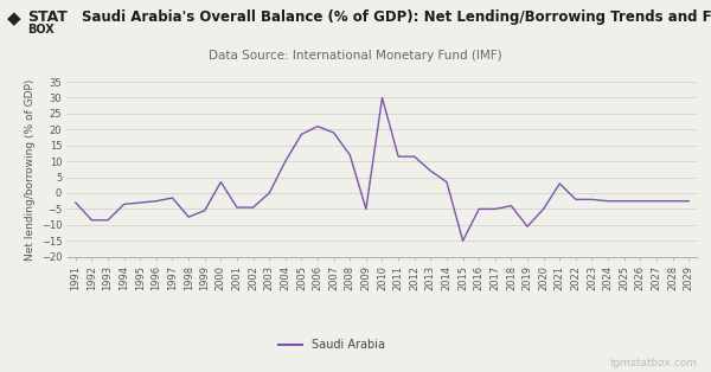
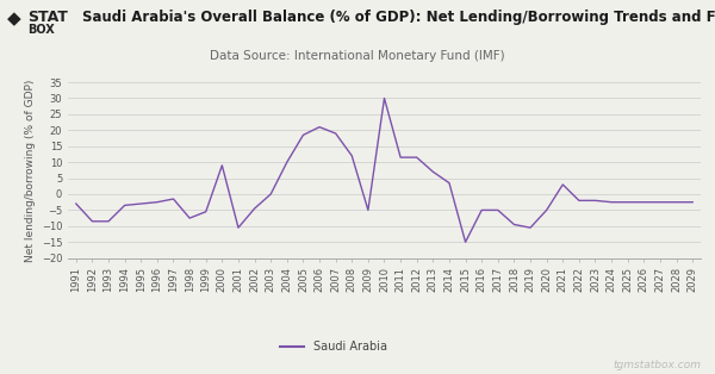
2000: 3.5 -> 9.0
2001: -4.5 -> -10.5
2018: -4.0 -> -9.5
